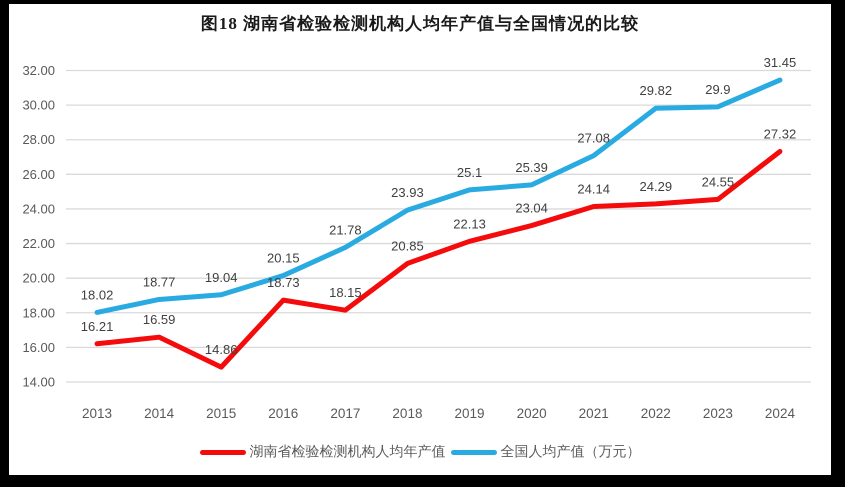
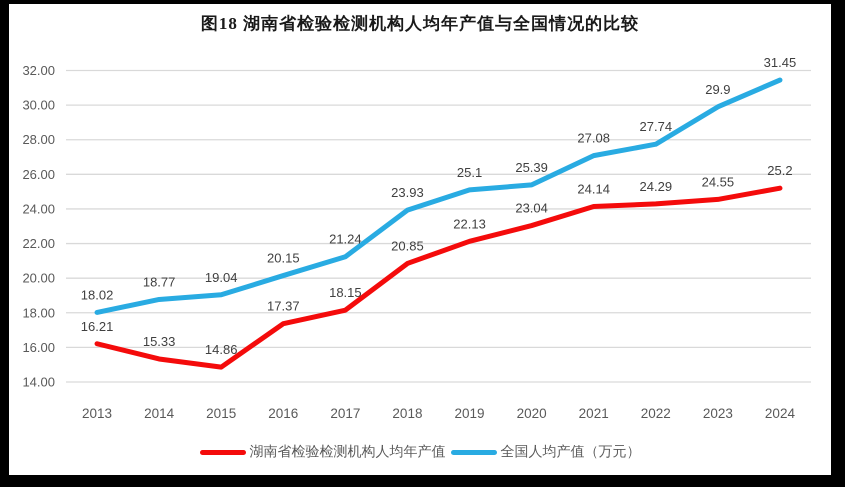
湖南省检验检测机构人均年产值/2014: 16.59 -> 15.33
湖南省检验检测机构人均年产值/2016: 18.73 -> 17.37
全国人均产值（万元）/2017: 21.78 -> 21.24
全国人均产值（万元）/2022: 29.82 -> 27.74
湖南省检验检测机构人均年产值/2024: 27.32 -> 25.2
